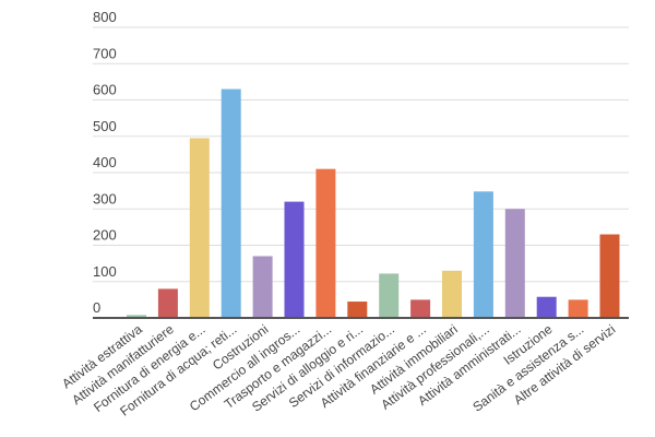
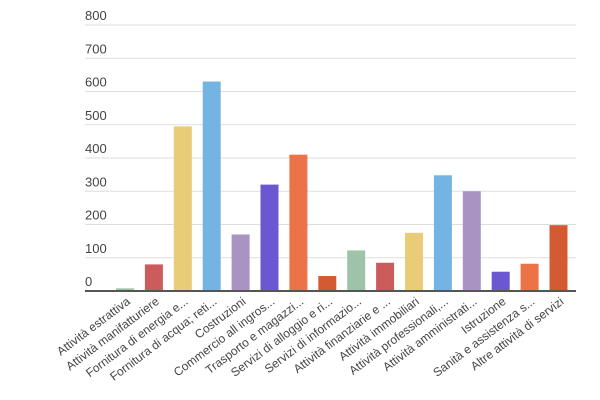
Attività finanziarie e ...: 50 -> 80
Attività immobiliari: 130 -> 180
Sanità e assistenza s...: 50 -> 80
Altre attività di servizi: 230 -> 200
